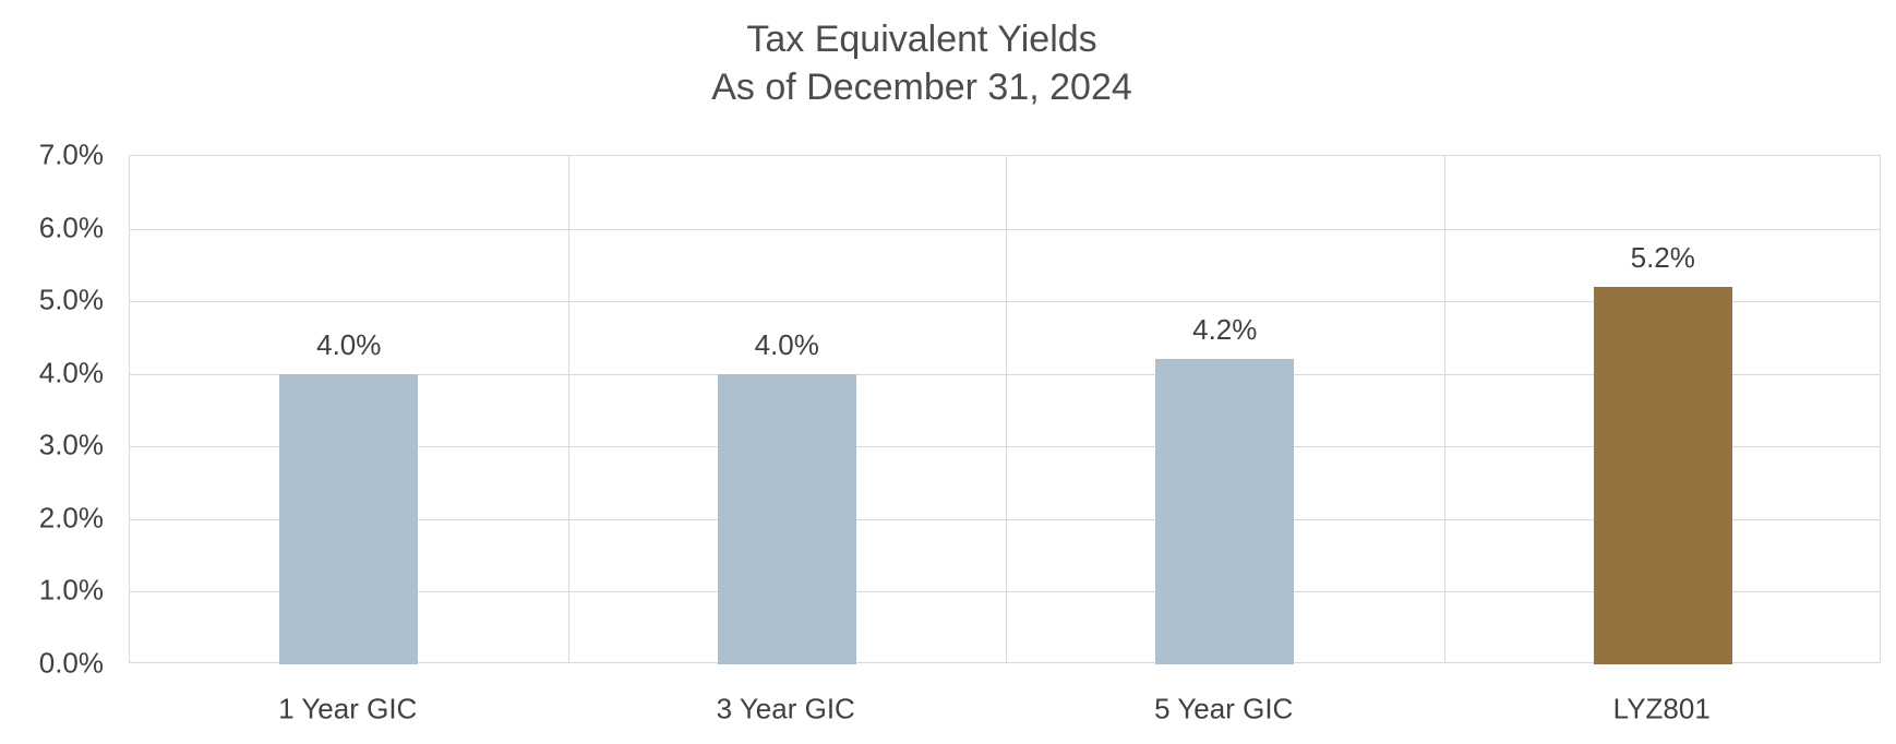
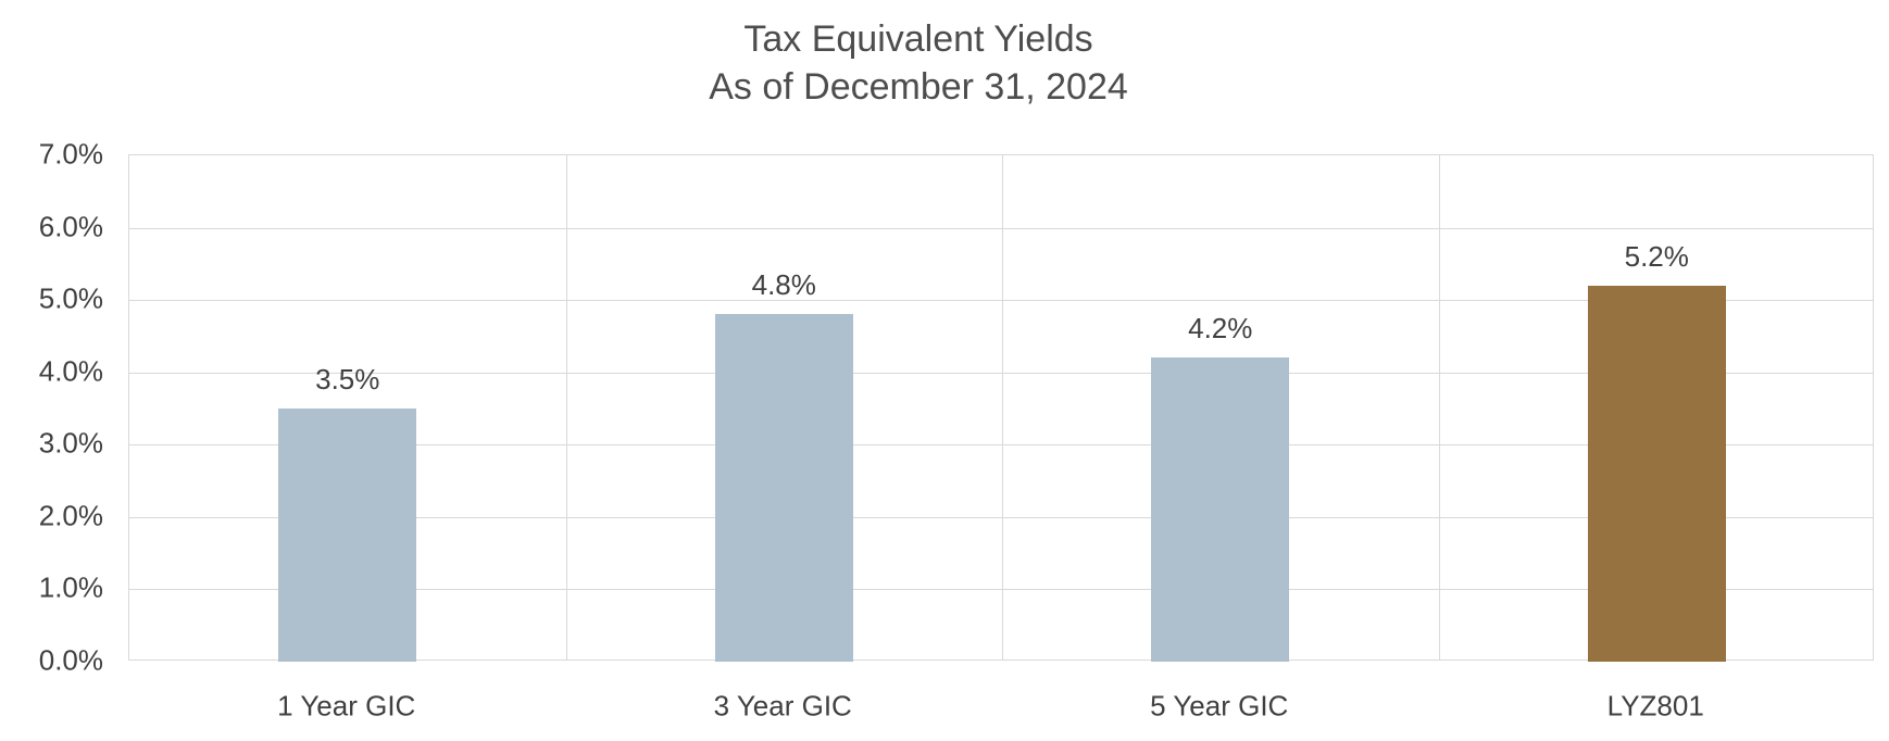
1 Year GIC: 4.0% -> 3.5%
3 Year GIC: 4.0% -> 4.8%
